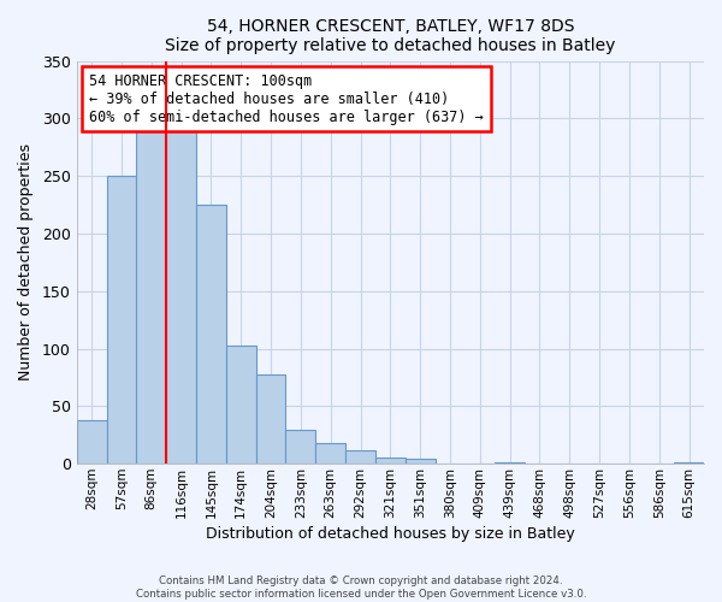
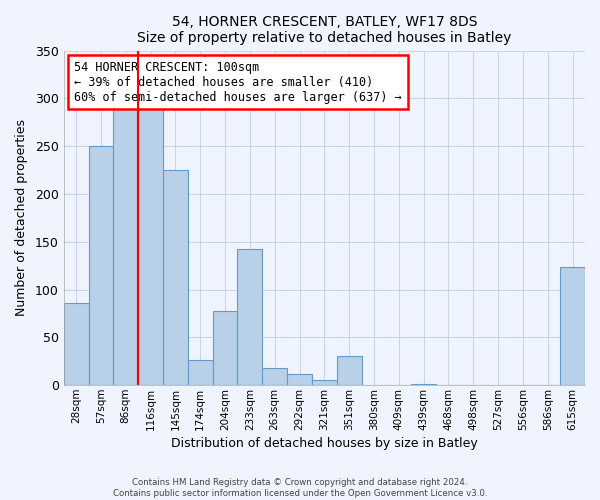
28sqm: 38 -> 86
174sqm: 103 -> 26
233sqm: 29 -> 142
351sqm: 4 -> 30
615sqm: 1 -> 124
